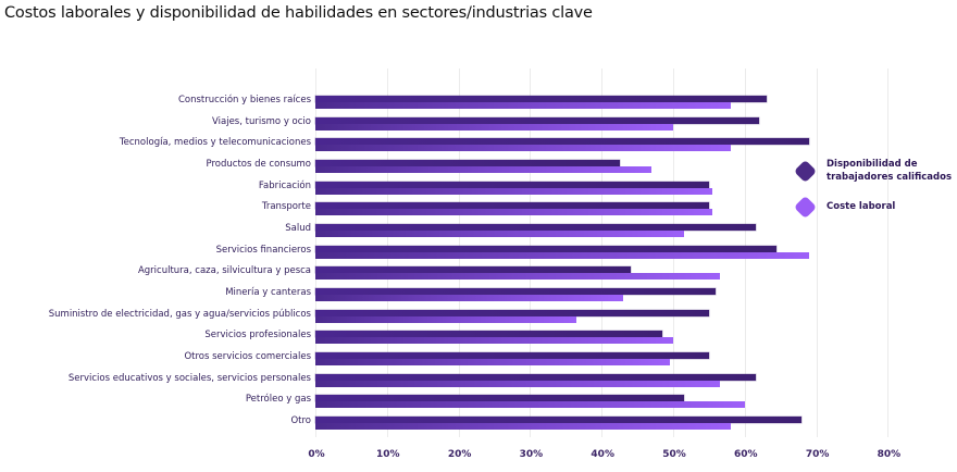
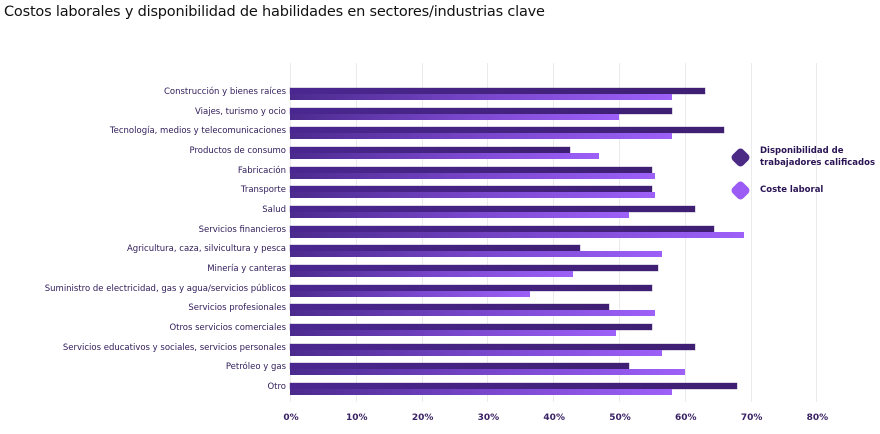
Disponibilidad de trabajadores calificados/Viajes, turismo y ocio: 62% -> 58%
Disponibilidad de trabajadores calificados/Tecnología, medios y telecomunicaciones: 69% -> 66%
Coste laboral/Servicios profesionales: 50% -> 56%
